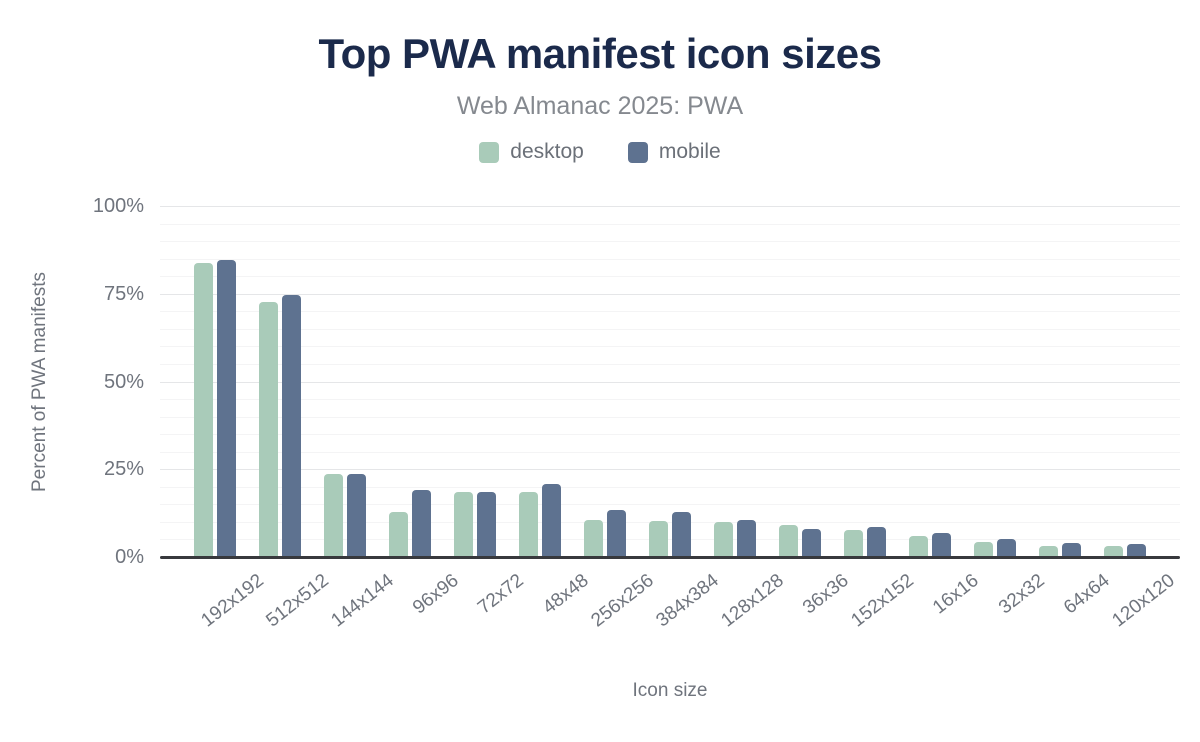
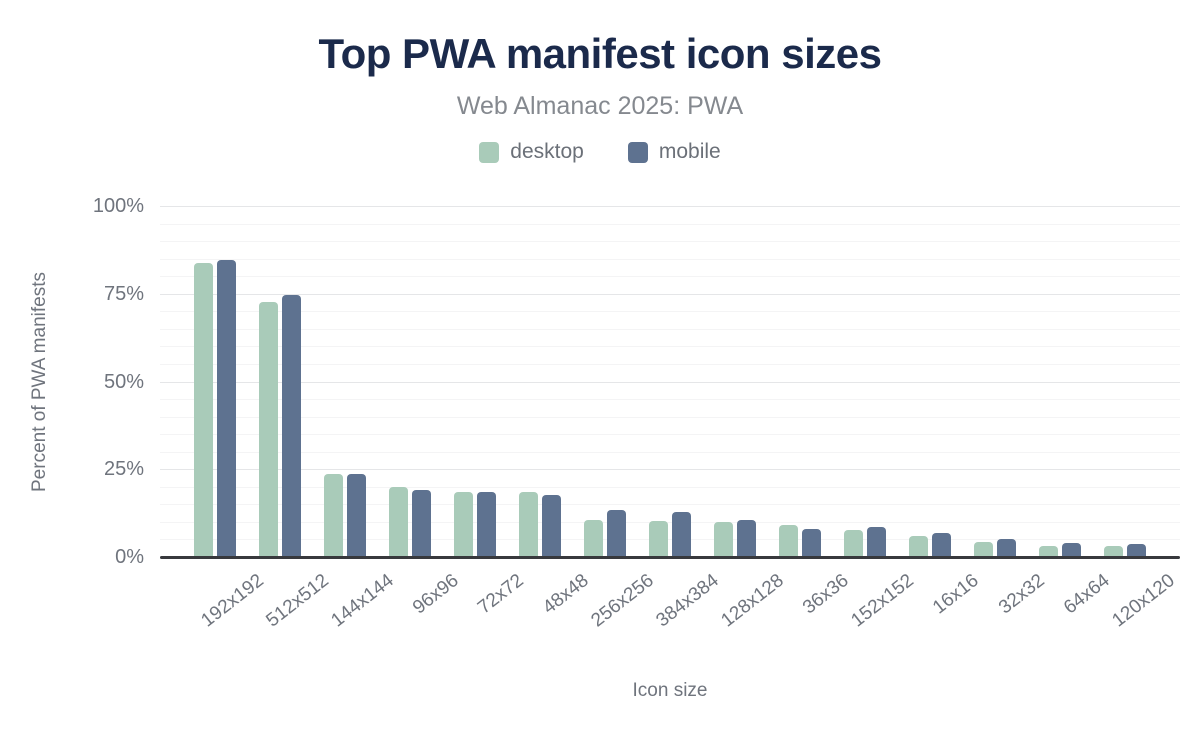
desktop/96x96: 13% -> 20%
mobile/48x48: 21% -> 18%
